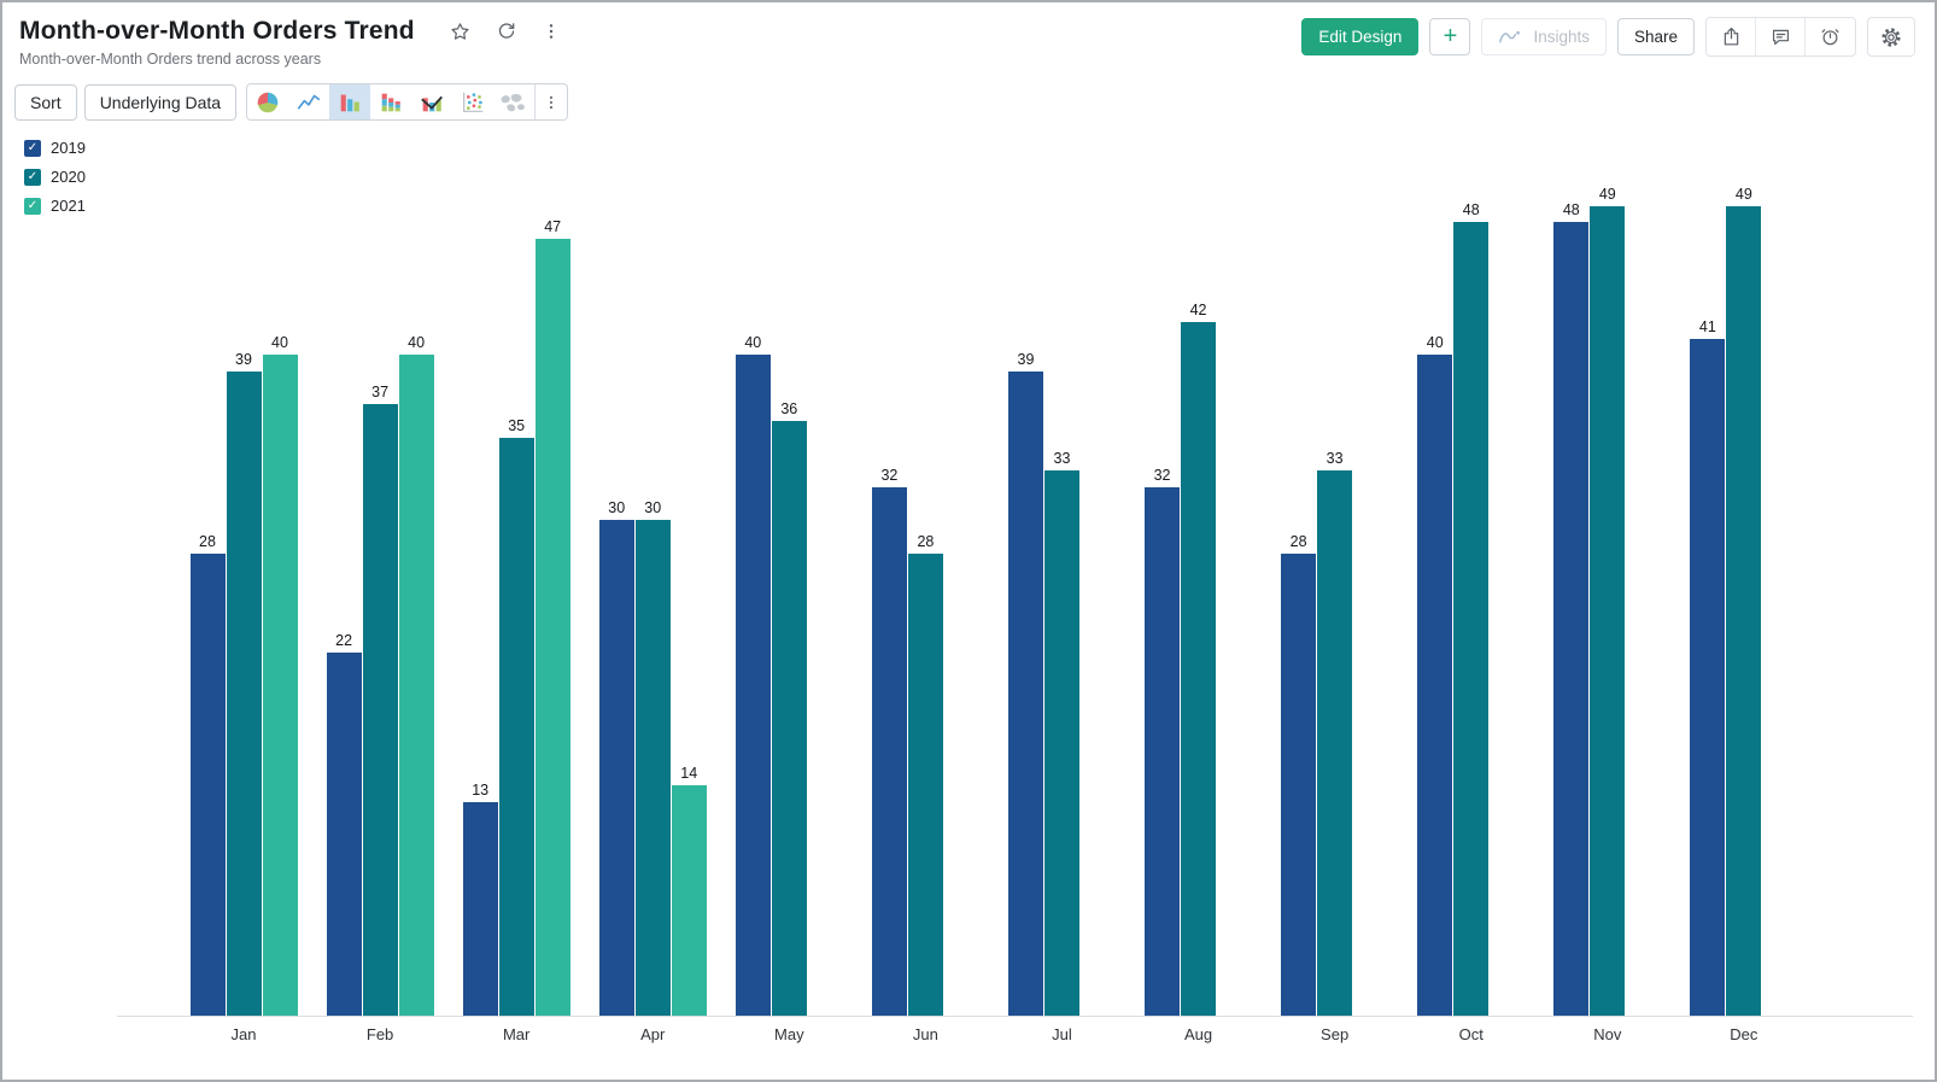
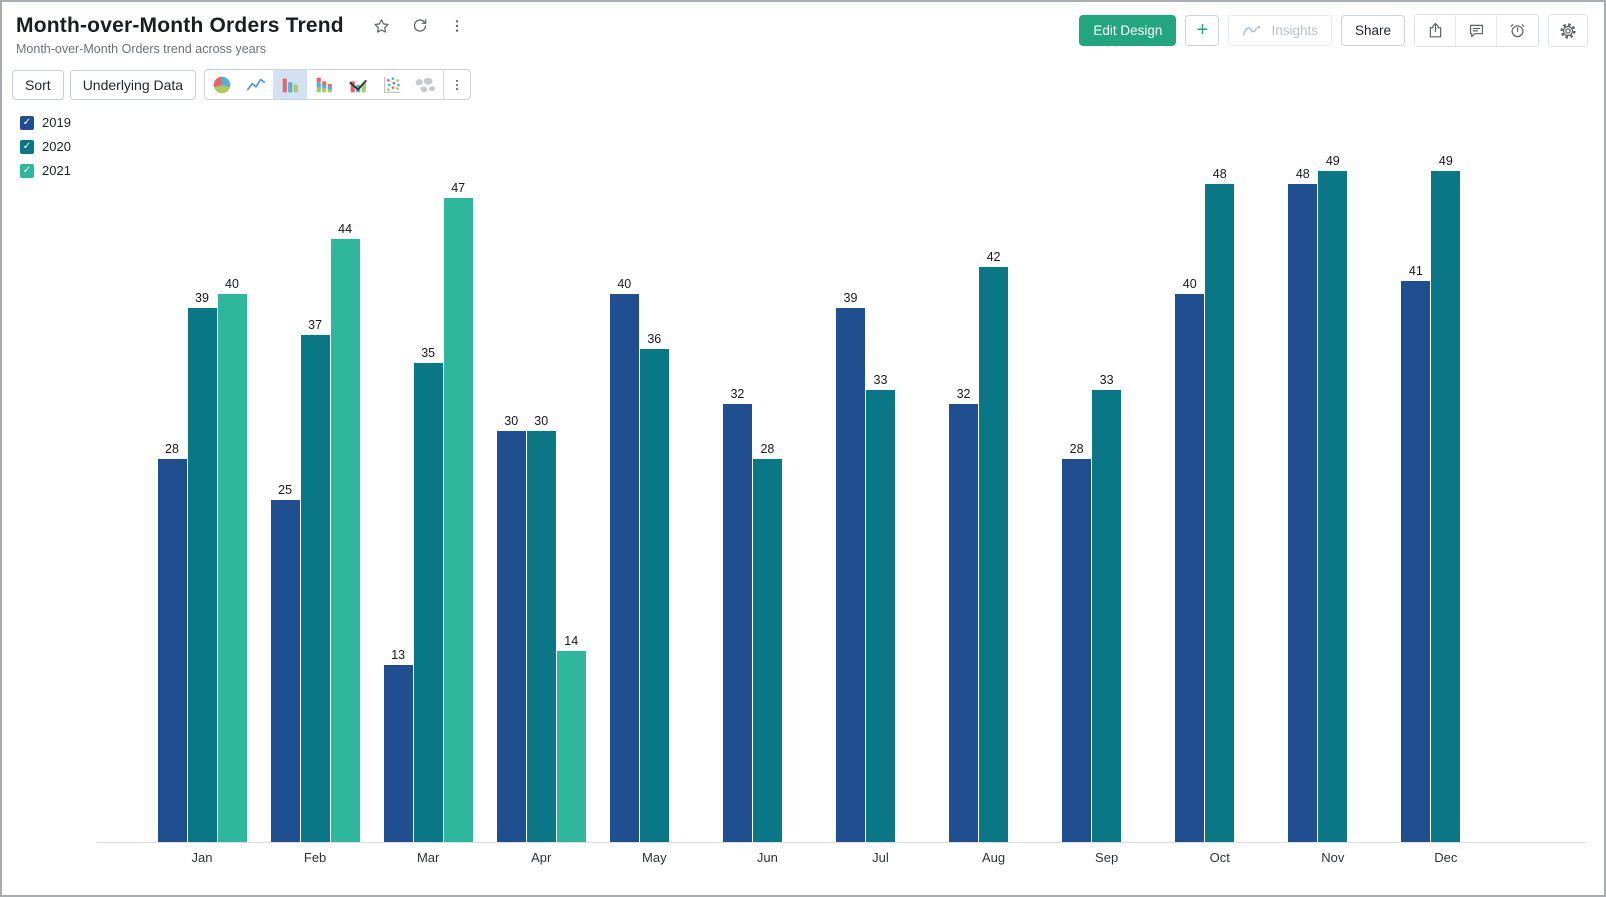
2019/Feb: 22 -> 25
2021/Feb: 40 -> 44
